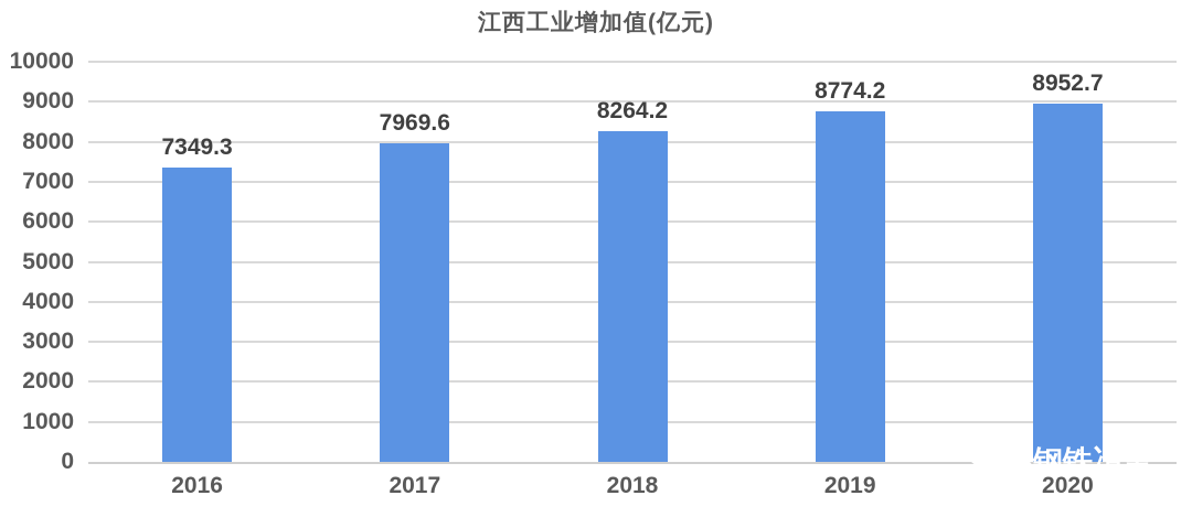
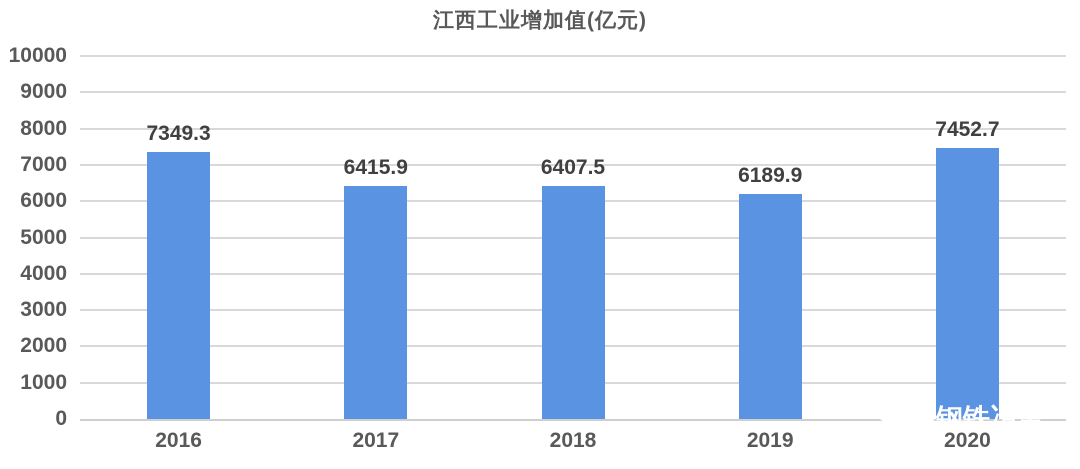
2017: 7969.6 -> 6415.9
2018: 8264.2 -> 6407.5
2019: 8774.2 -> 6189.9
2020: 8952.7 -> 7452.7
